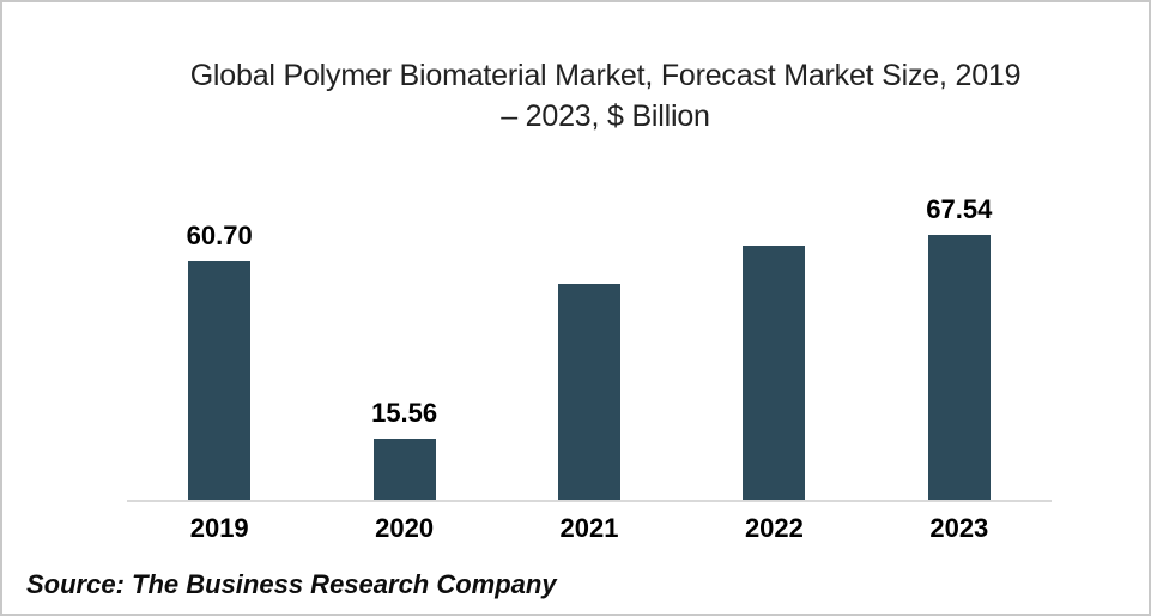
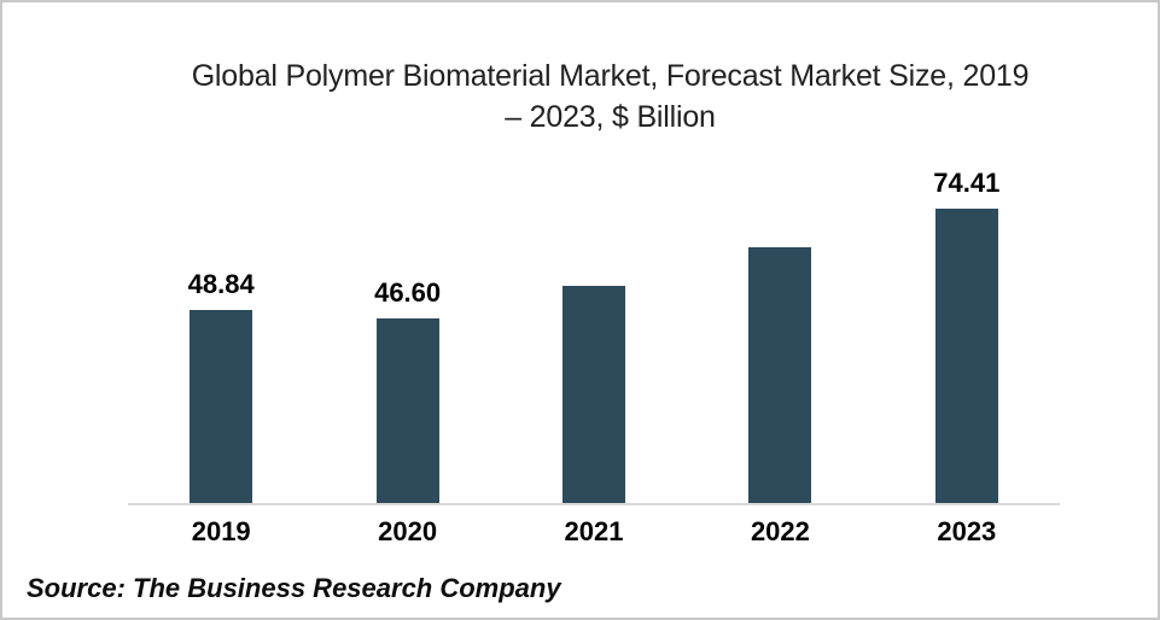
2019: 60.70 -> 48.84
2020: 15.56 -> 46.60
2023: 67.54 -> 74.41
